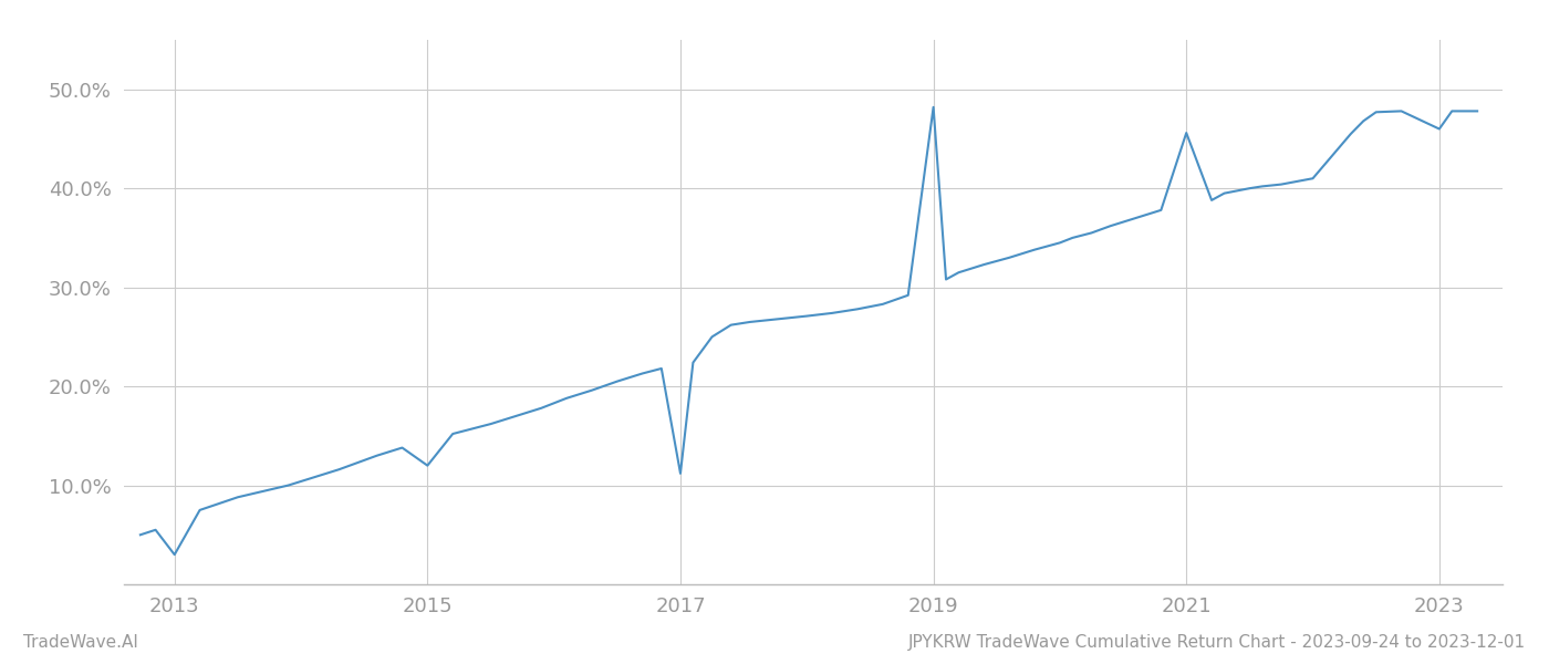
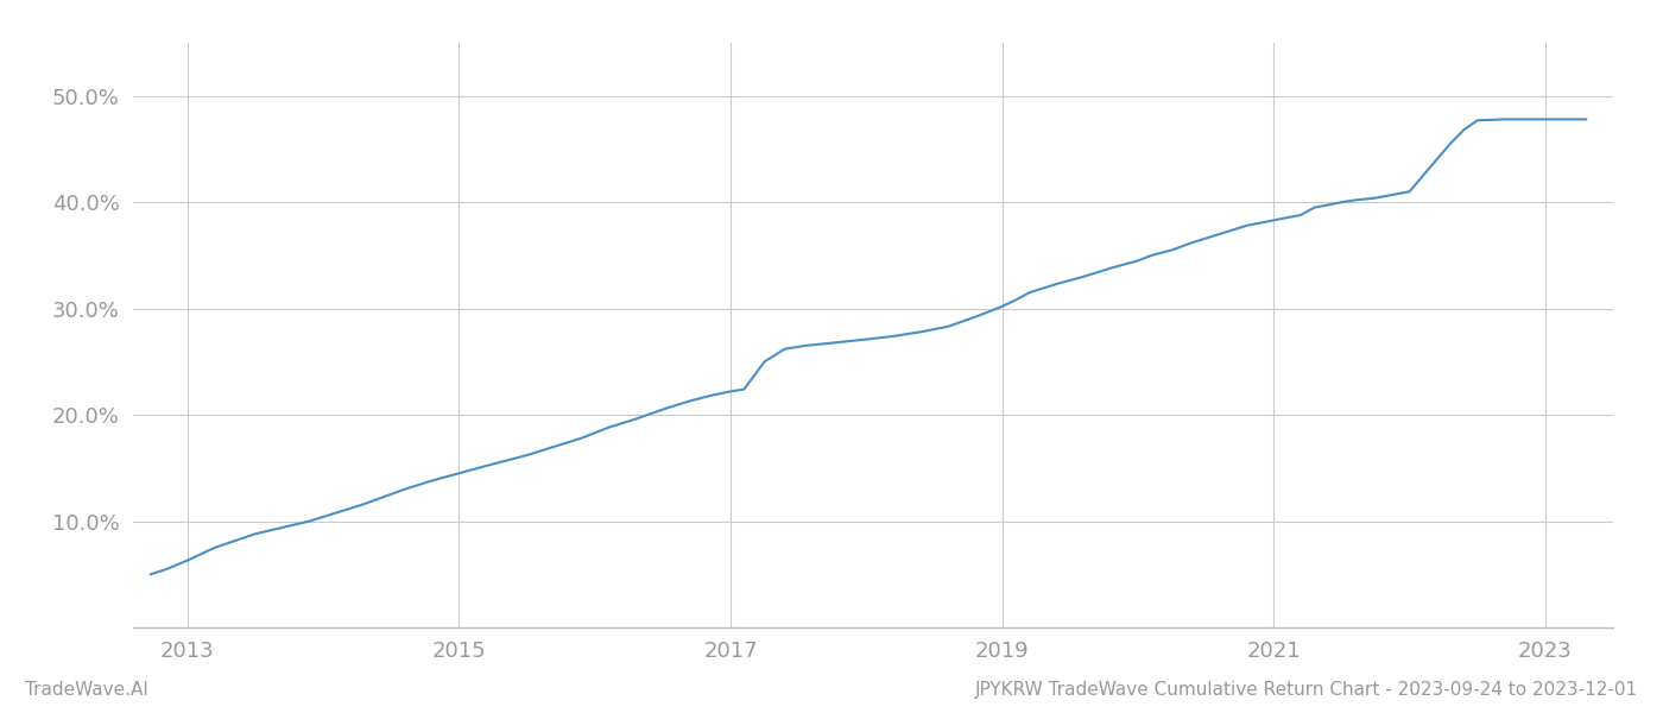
2013: 3.0% -> 6.3%
2015: 12.0% -> 14.5%
2017: 11.2% -> 22.2%
2019: 48.2% -> 30.2%
2021: 45.6% -> 38.3%
2023: 46.0% -> 47.8%
